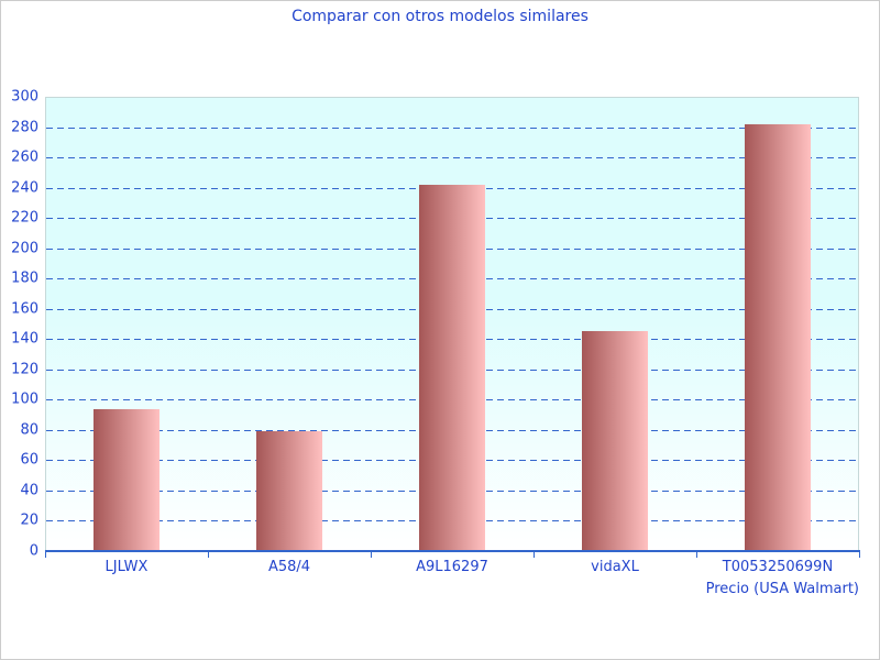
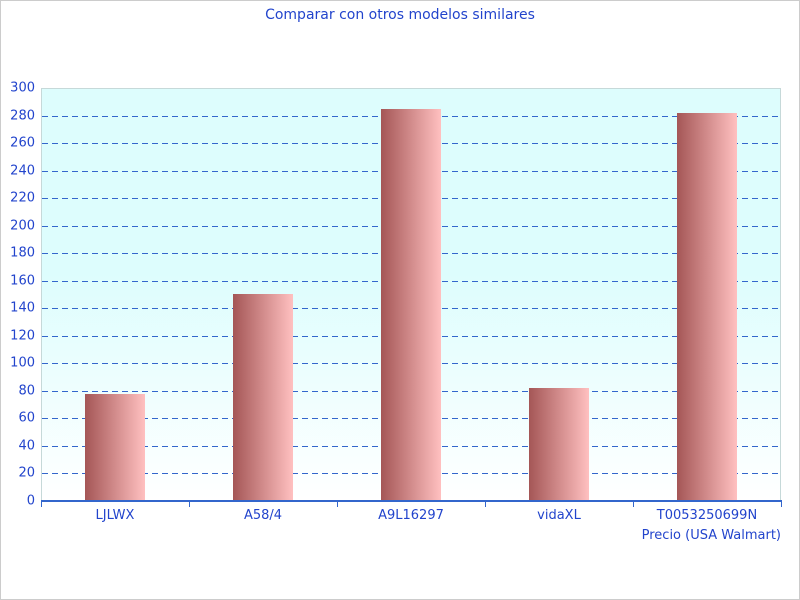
LJLWX: 94 -> 78
A58/4: 79 -> 150
A9L16297: 242 -> 285
vidaXL: 145 -> 82
